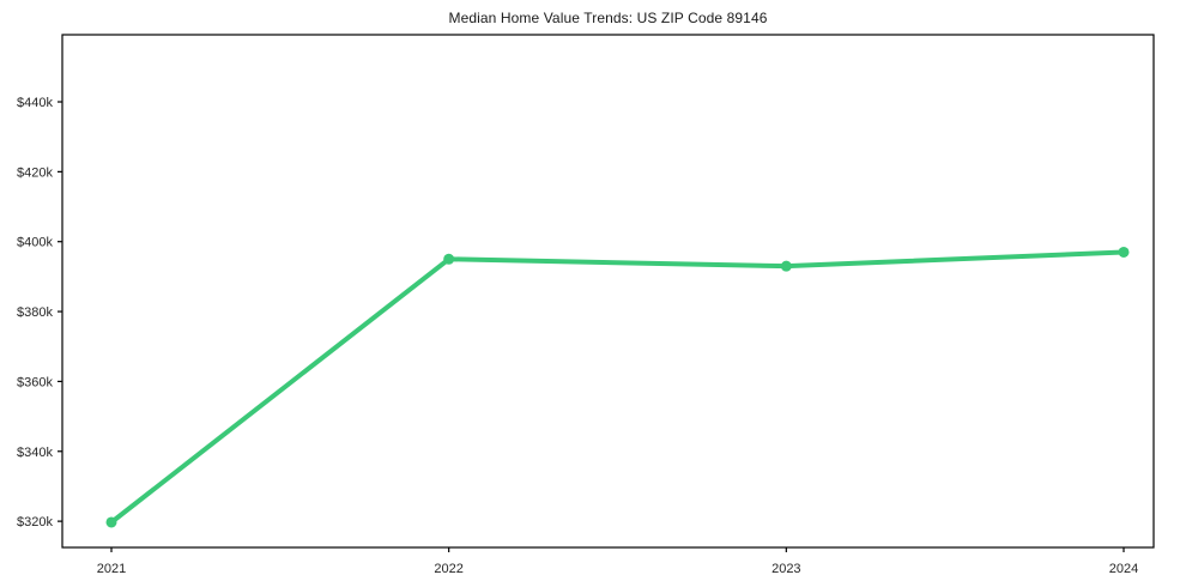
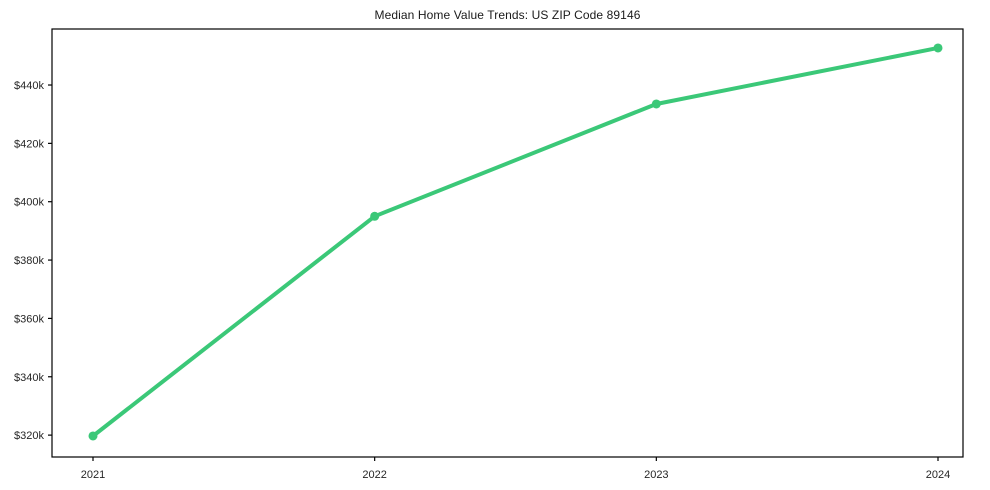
2023: $393k -> $434k
2024: $397k -> $453k
